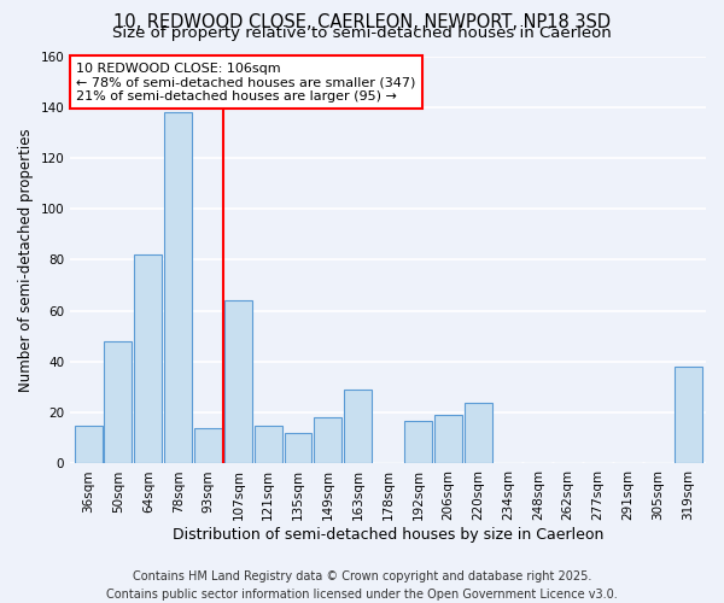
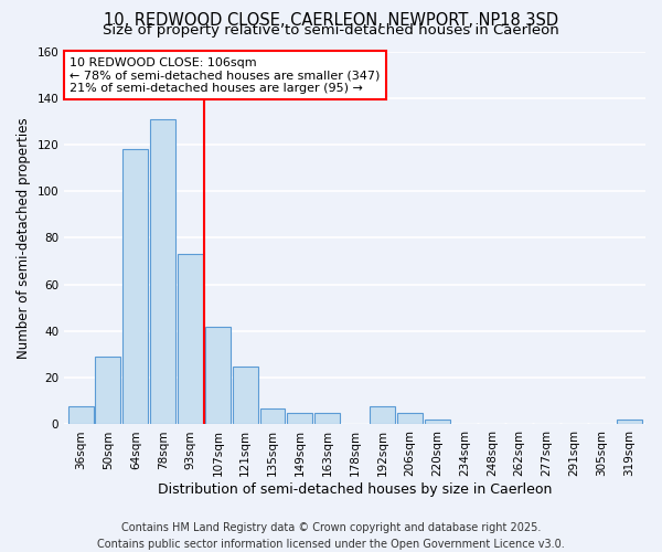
36sqm: 15 -> 8
50sqm: 48 -> 29
64sqm: 82 -> 118
78sqm: 138 -> 131
93sqm: 14 -> 73
107sqm: 64 -> 42
121sqm: 15 -> 25
135sqm: 12 -> 7
149sqm: 18 -> 5
163sqm: 29 -> 5
192sqm: 17 -> 8
206sqm: 19 -> 5
220sqm: 24 -> 2
319sqm: 38 -> 2
